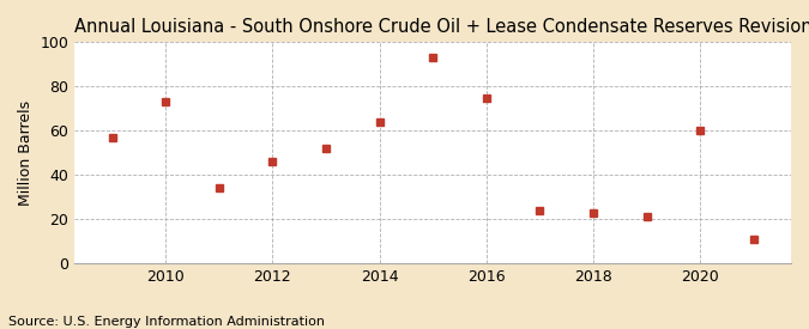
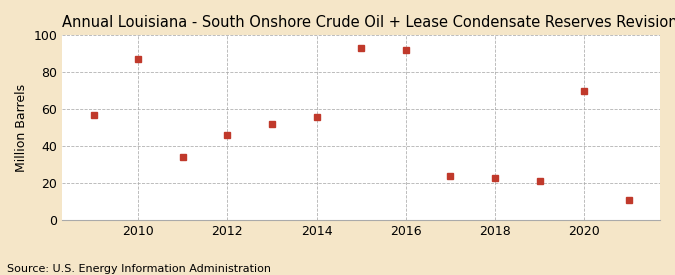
2010: 73 -> 87
2014: 64 -> 56
2016: 75 -> 92
2020: 60 -> 70
